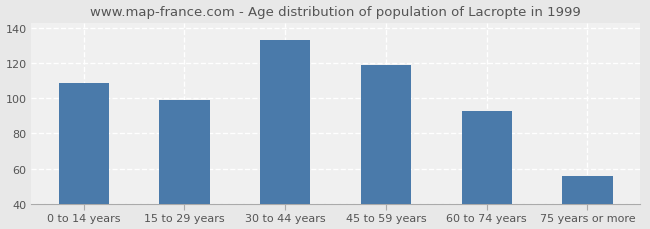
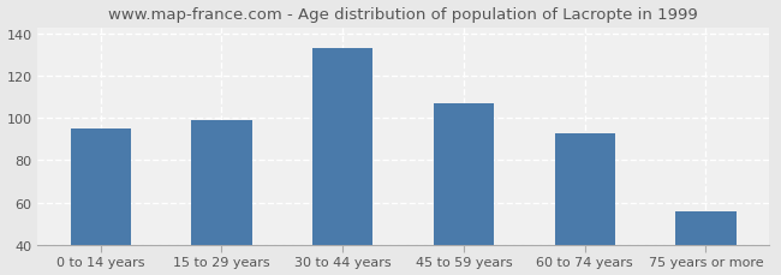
0 to 14 years: 109 -> 95
45 to 59 years: 119 -> 107
